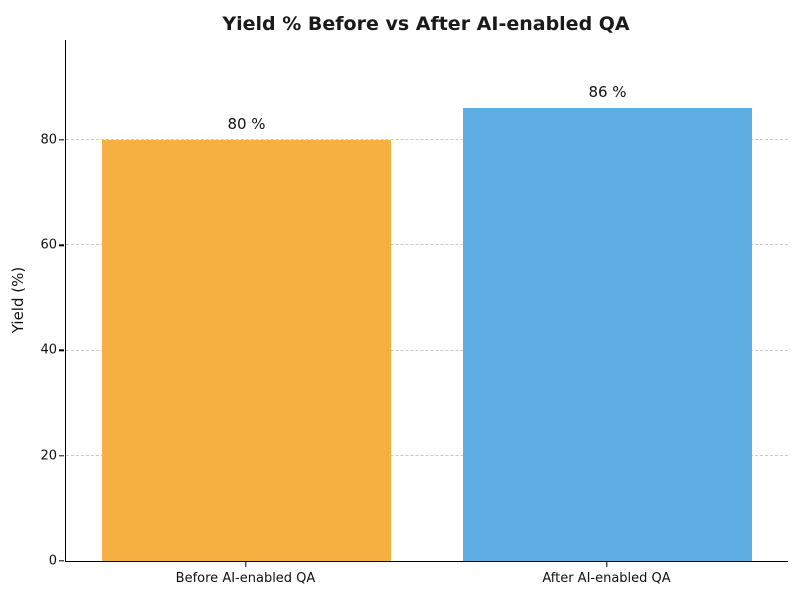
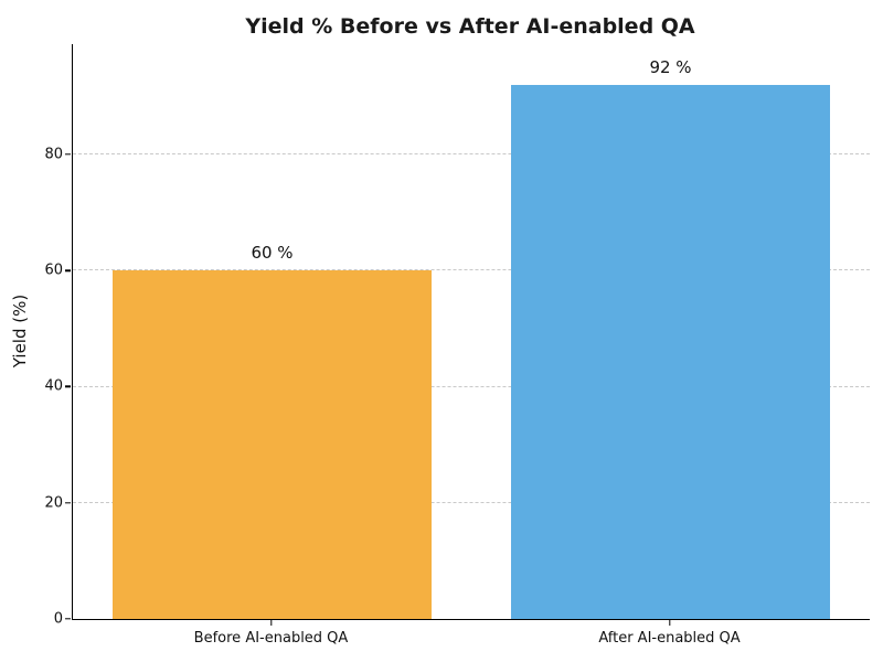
Before AI-enabled QA: 80 -> 60
After AI-enabled QA: 86 -> 92
